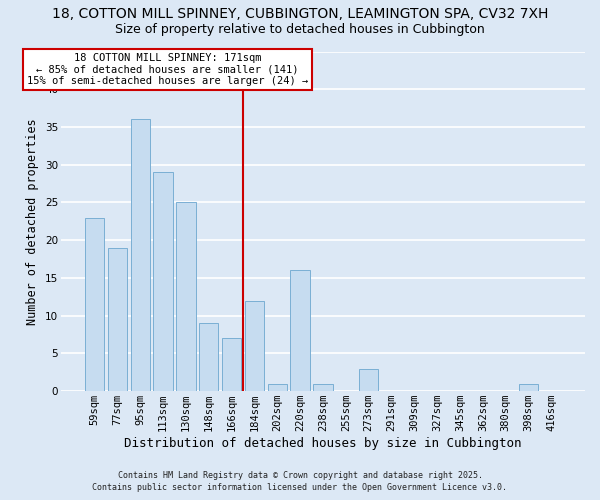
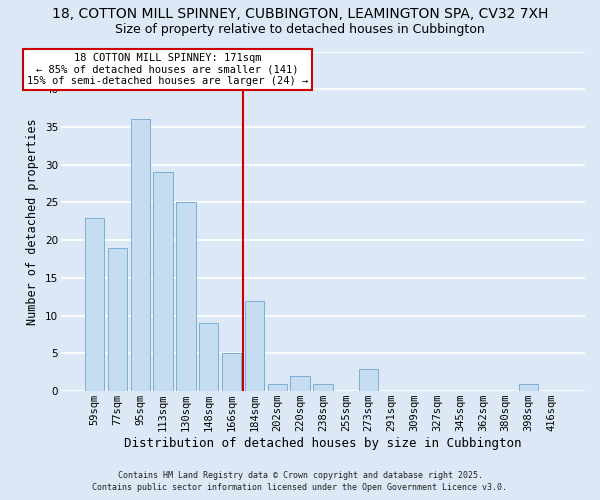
166sqm: 7 -> 5
220sqm: 16 -> 2
